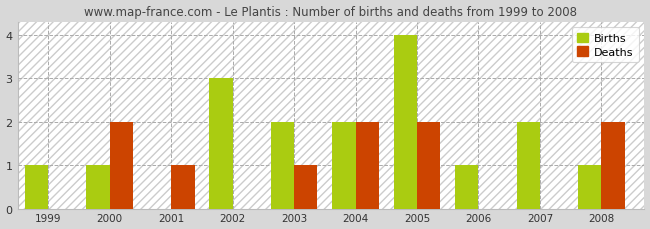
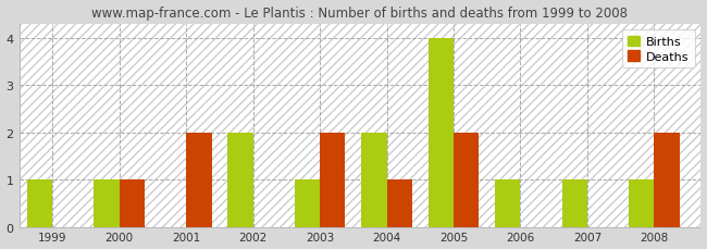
Deaths/2000: 2 -> 1
Deaths/2001: 1 -> 2
Births/2002: 3 -> 2
Births/2003: 2 -> 1
Deaths/2003: 1 -> 2
Deaths/2004: 2 -> 1
Births/2007: 2 -> 1
